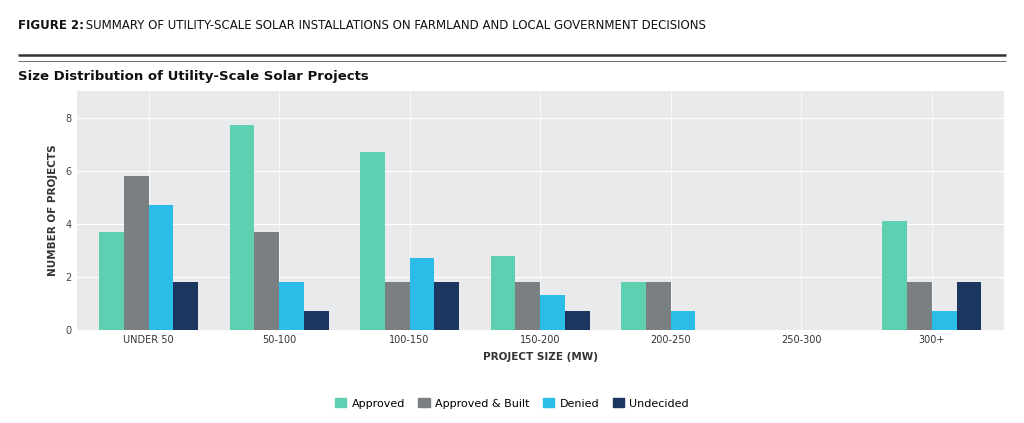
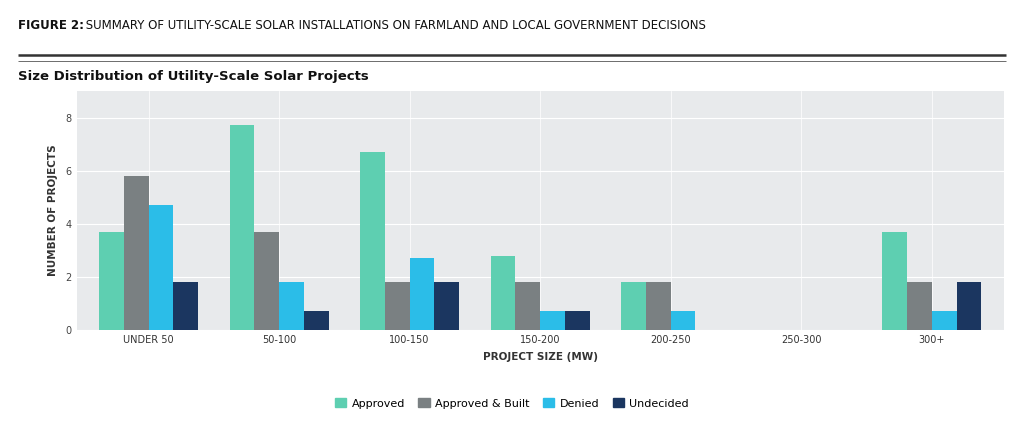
Denied/150-200: 1.3 -> 0.7
Approved/300+: 4.1 -> 3.7
